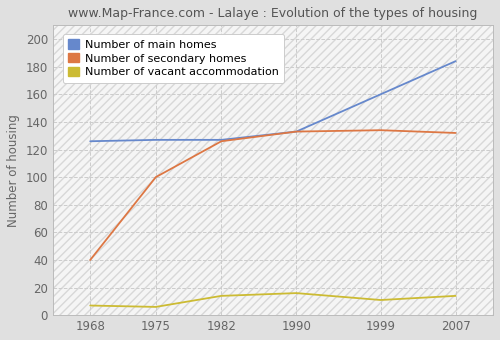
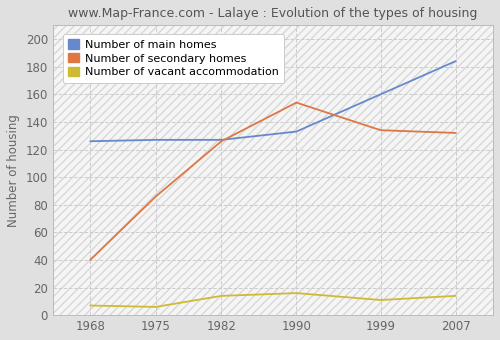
Number of secondary homes/1975: 100 -> 86
Number of secondary homes/1990: 133 -> 154
